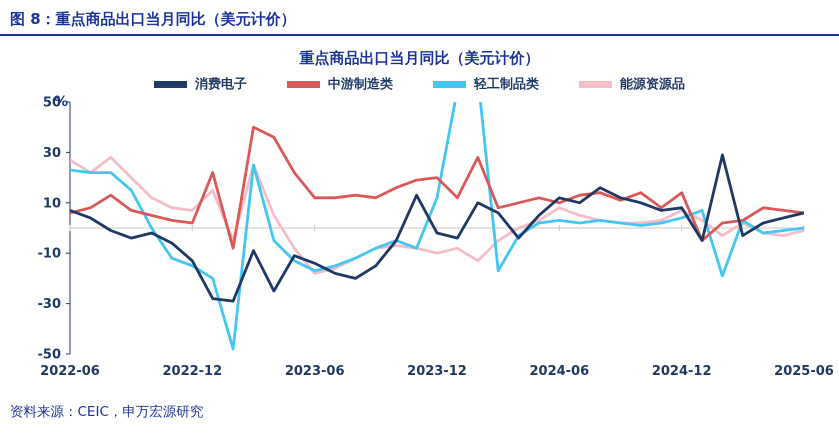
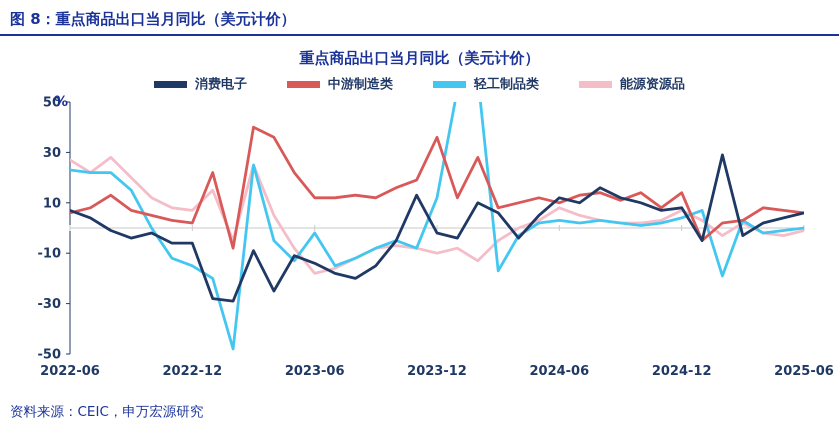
消费电子/2022-12: -13 -> -6
轻工制品类/2023-06: -17 -> -2
中游制造类/2023-12: 20 -> 36
